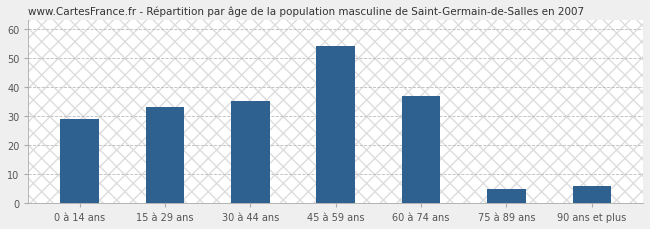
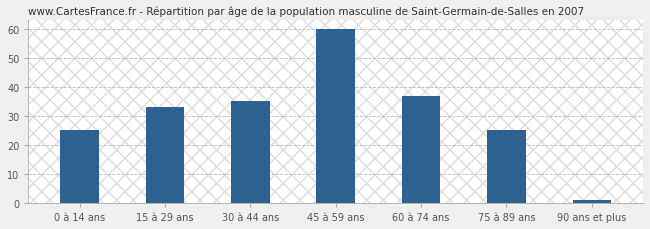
0 à 14 ans: 29 -> 25
45 à 59 ans: 54 -> 60
75 à 89 ans: 5 -> 25
90 ans et plus: 6 -> 1
